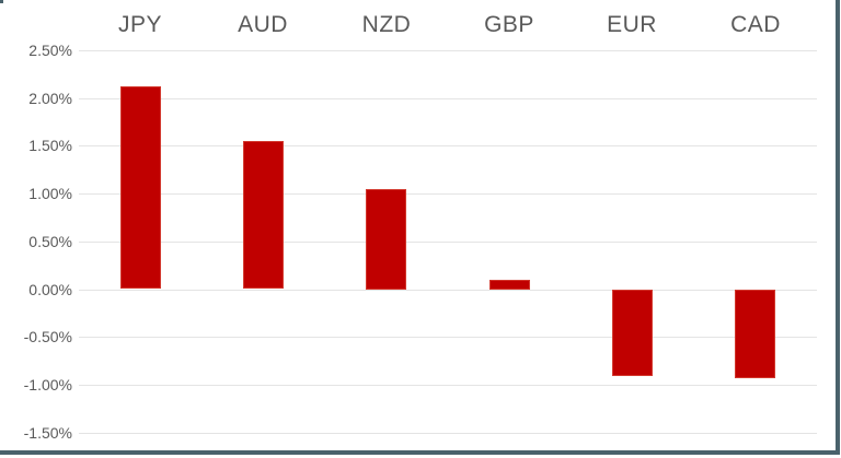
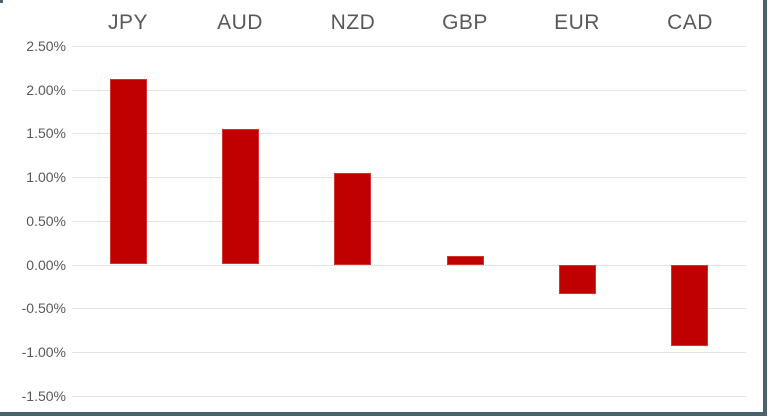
EUR: -0.9% -> -0.3%
